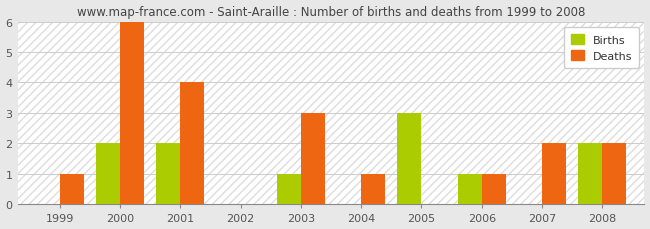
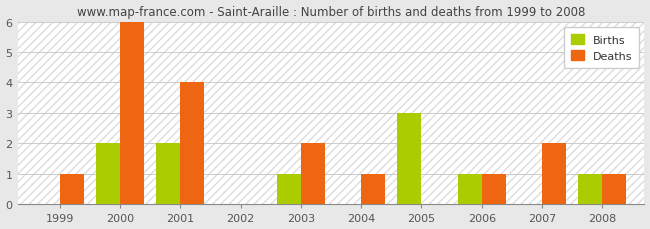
Deaths/2003: 3 -> 2
Births/2008: 2 -> 1
Deaths/2008: 2 -> 1
